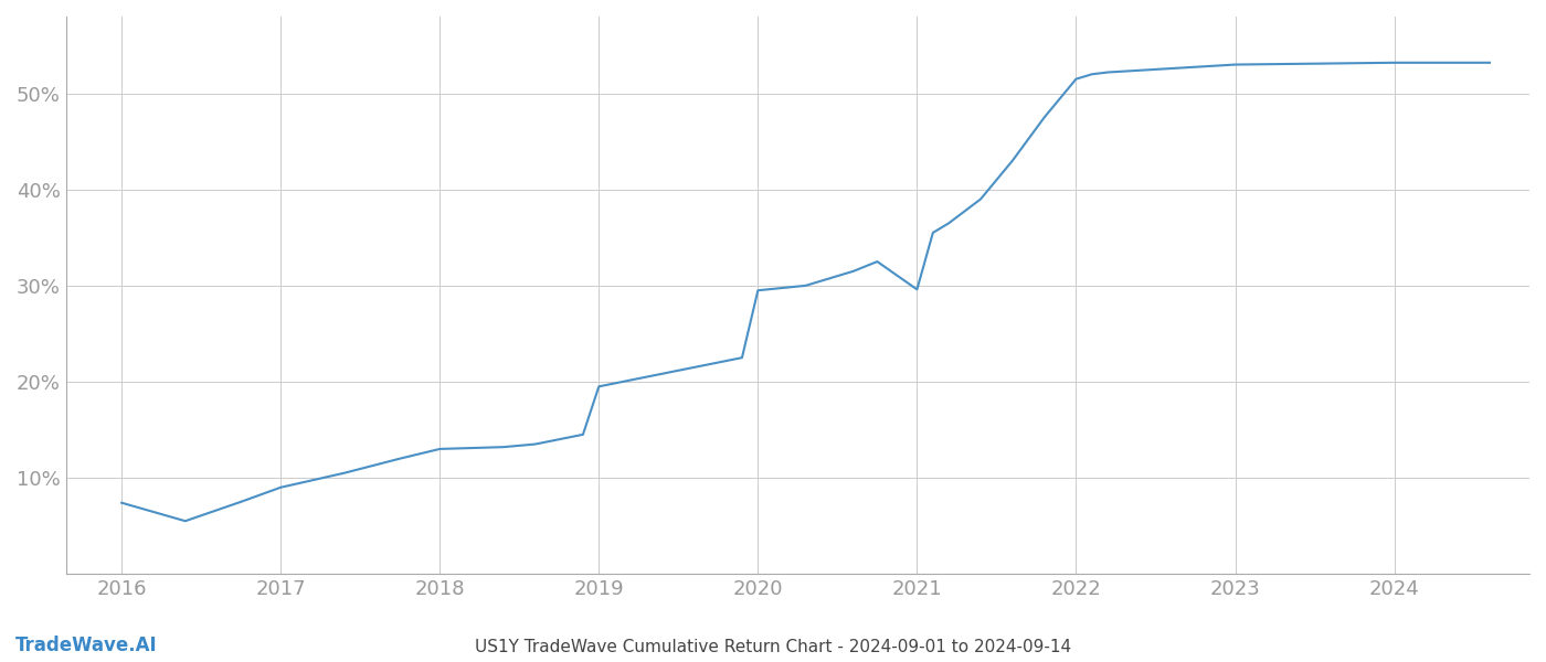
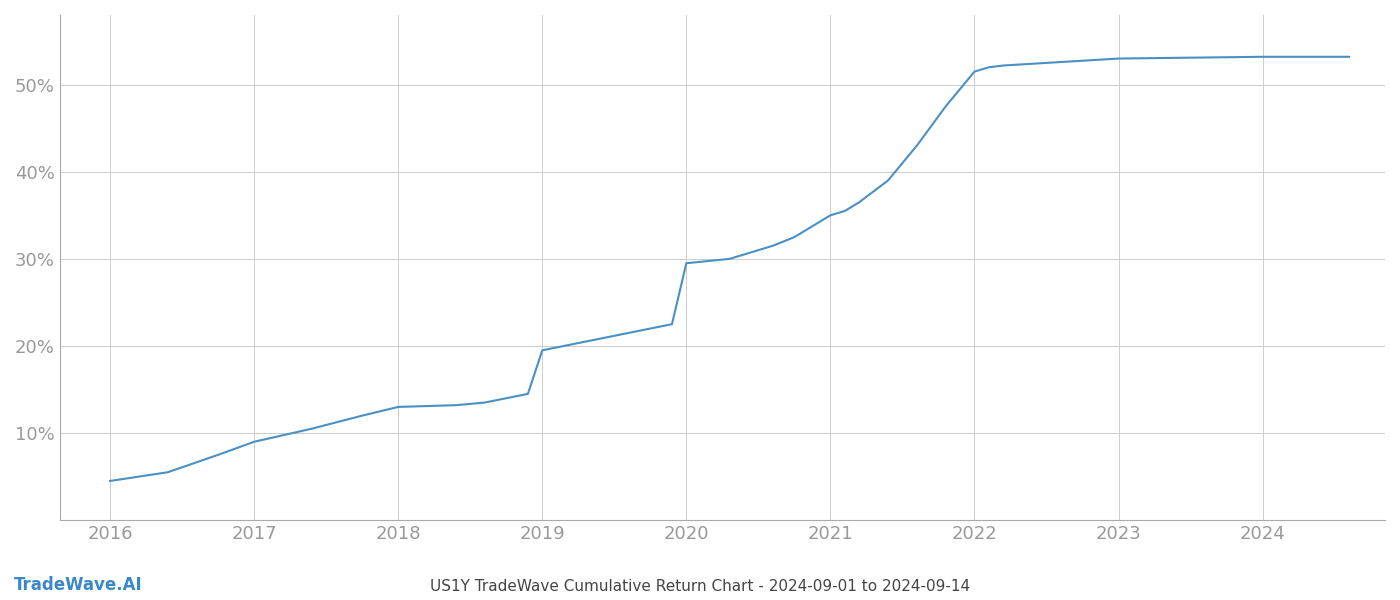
2016: 7.4% -> 4.5%
2021: 29.6% -> 35.0%
